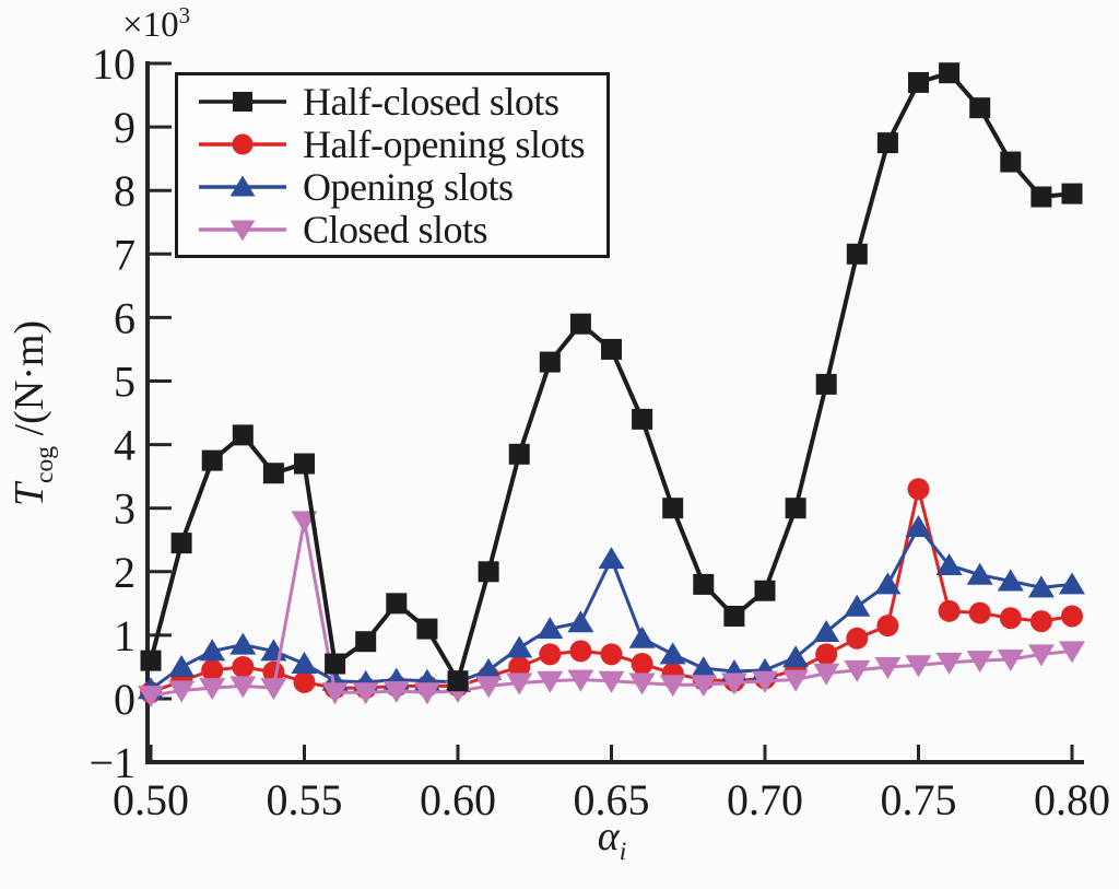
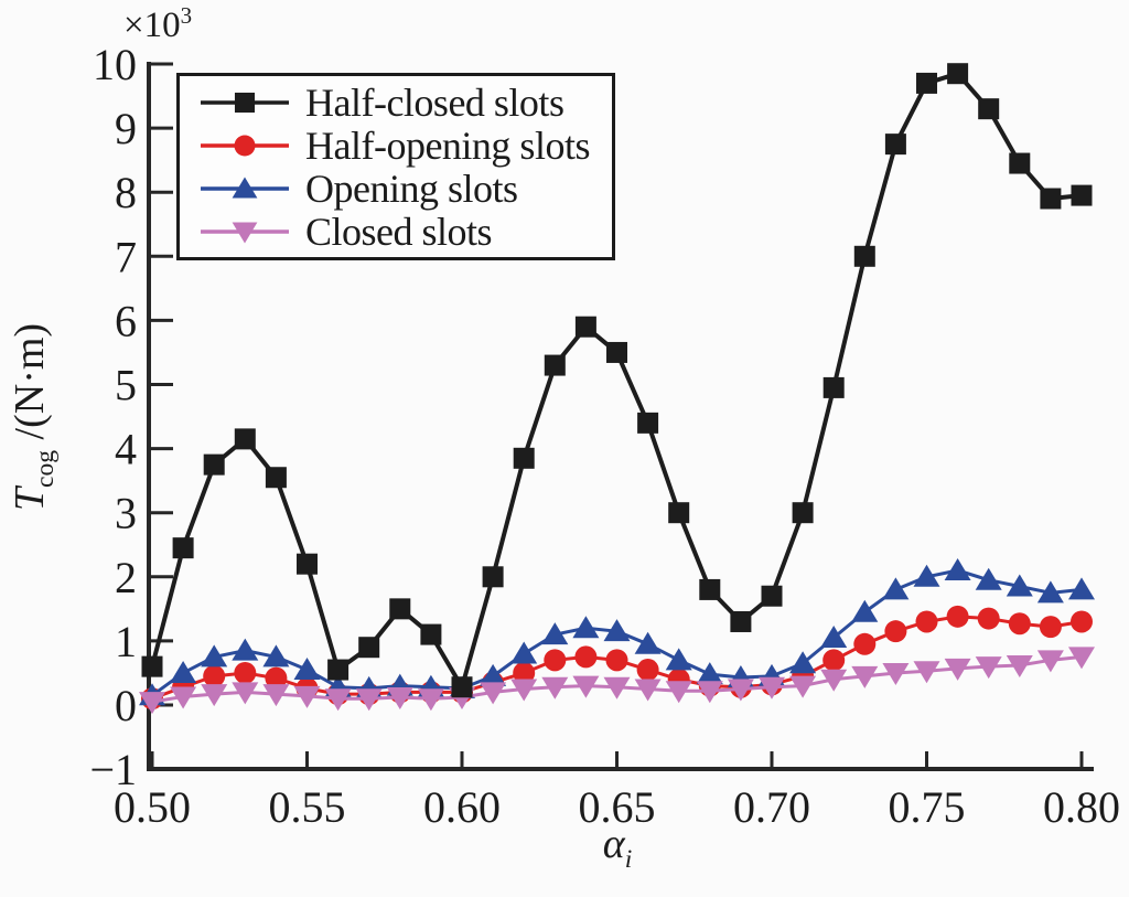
Half-closed slots/0.55: 3.7 -> 2.2
Closed slots/0.55: 2.8 -> 0.1
Opening slots/0.65: 2.2 -> 1.1
Half-opening slots/0.75: 3.3 -> 1.3
Opening slots/0.75: 2.7 -> 2.0
